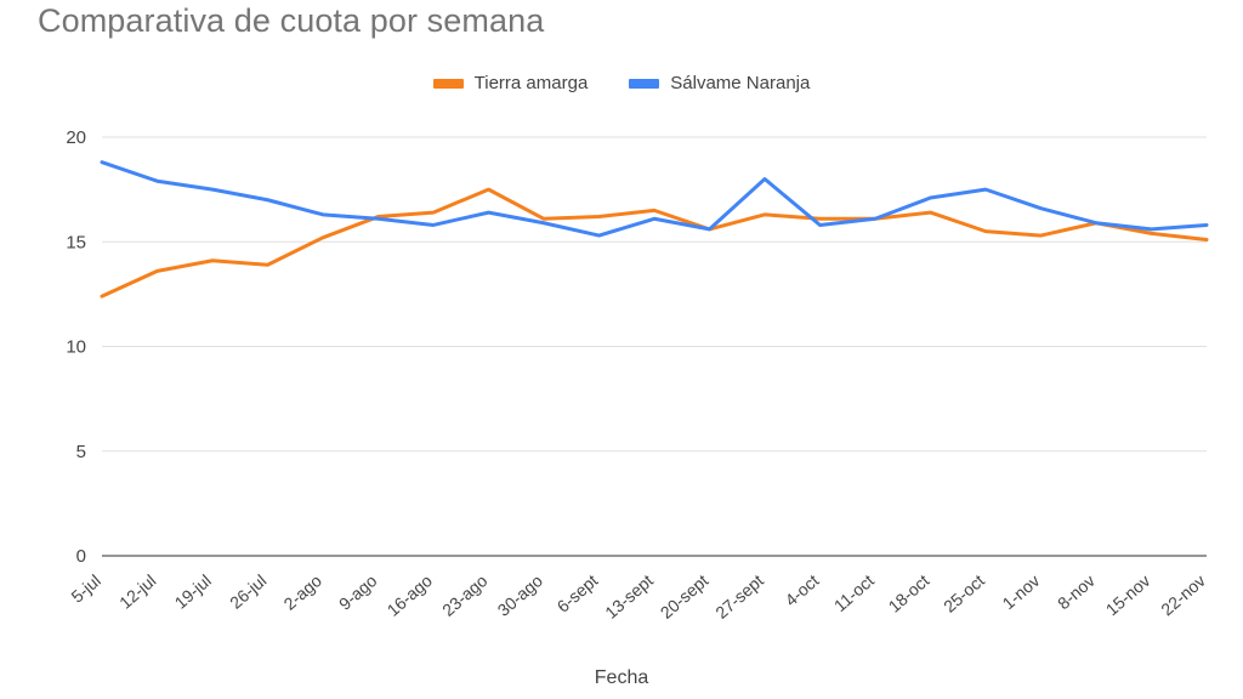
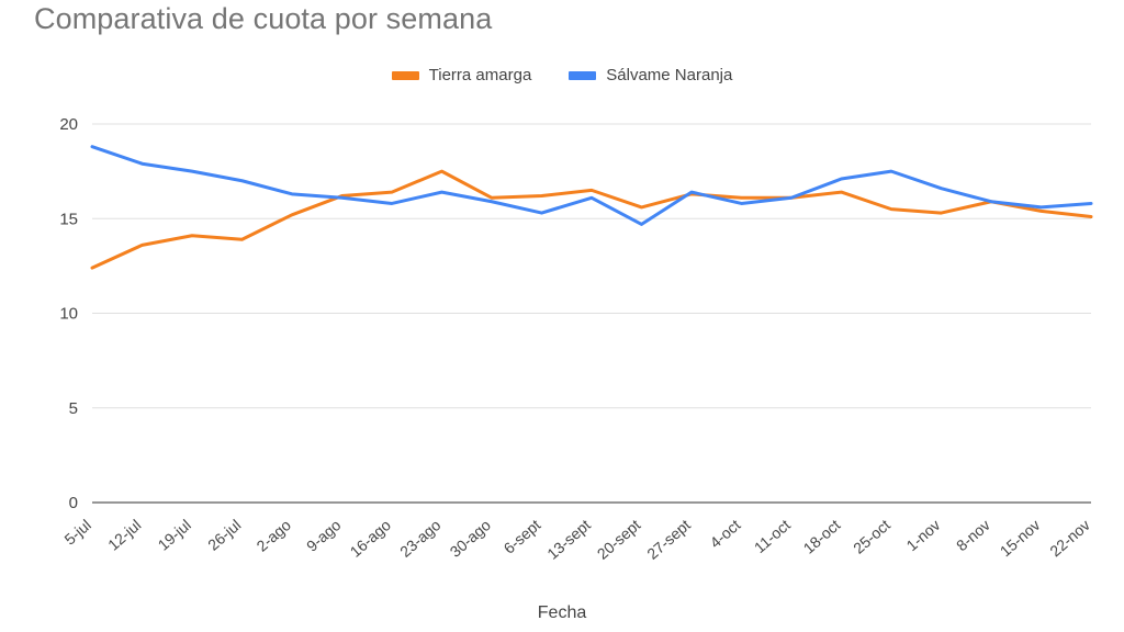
Sálvame Naranja/20-sept: 15.6 -> 14.7
Sálvame Naranja/27-sept: 18.0 -> 16.4
